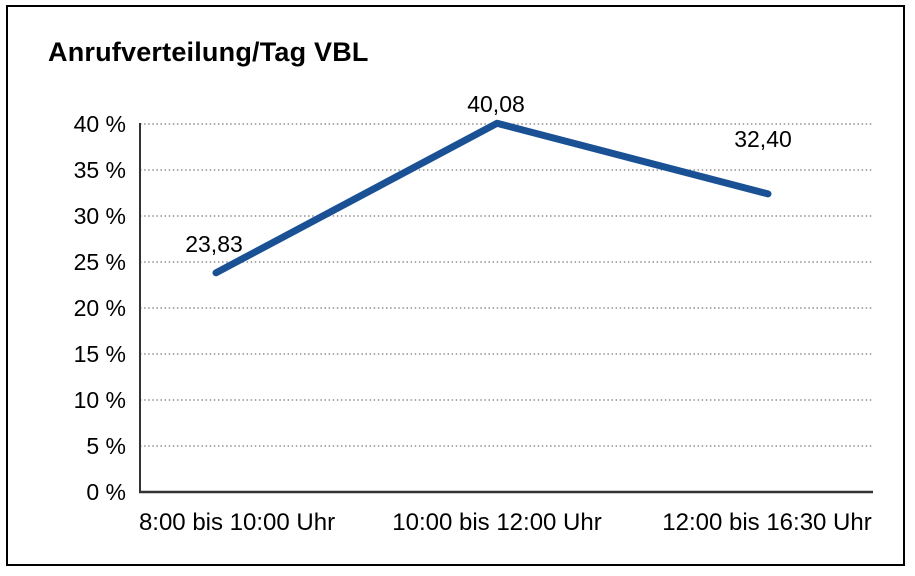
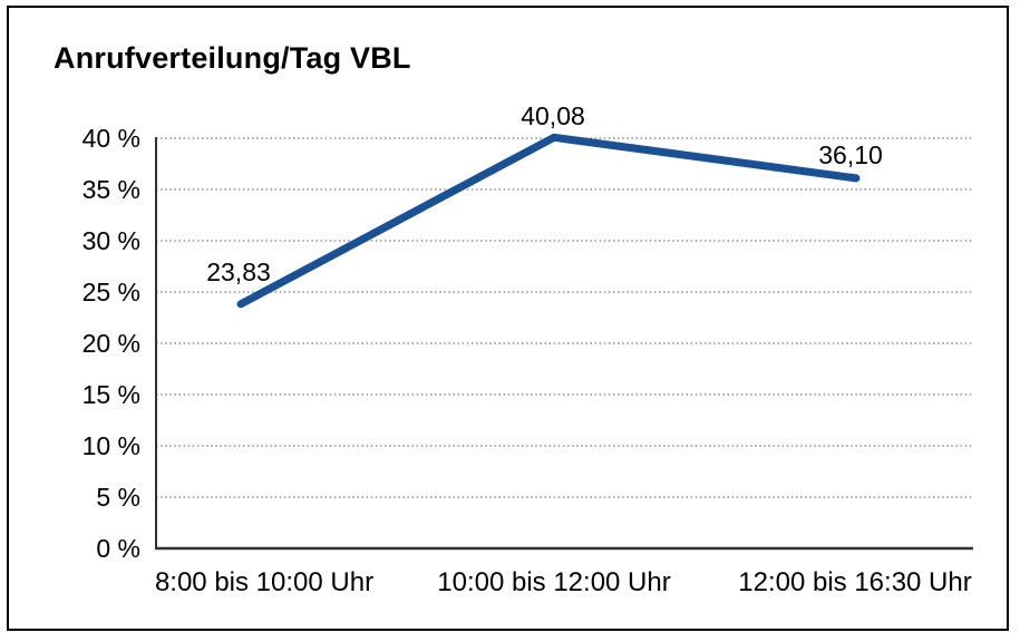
12:00 bis 16:30 Uhr: 32,40 -> 36,10
